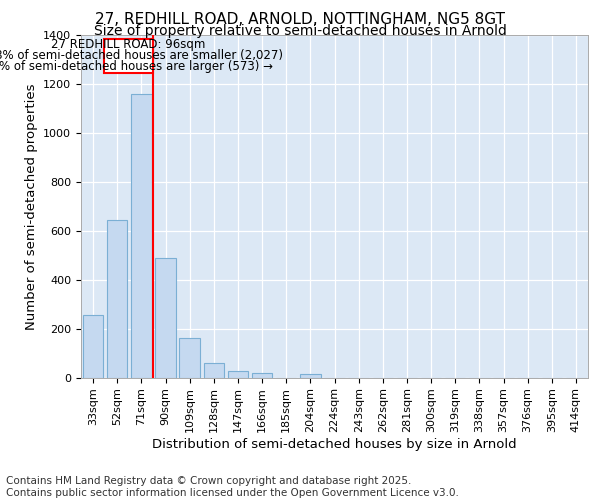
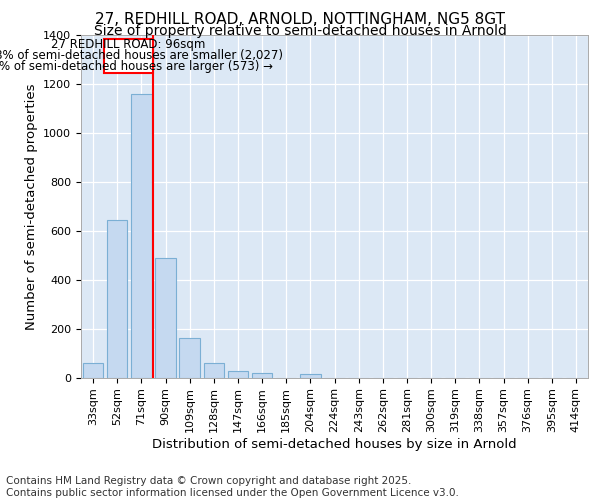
33sqm: 255 -> 60
